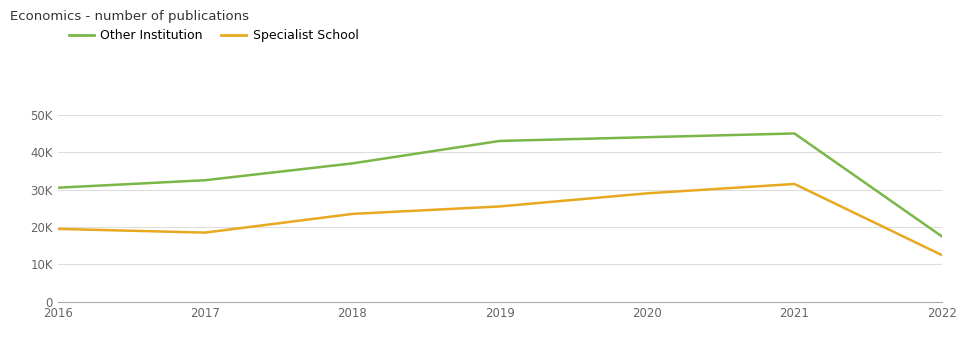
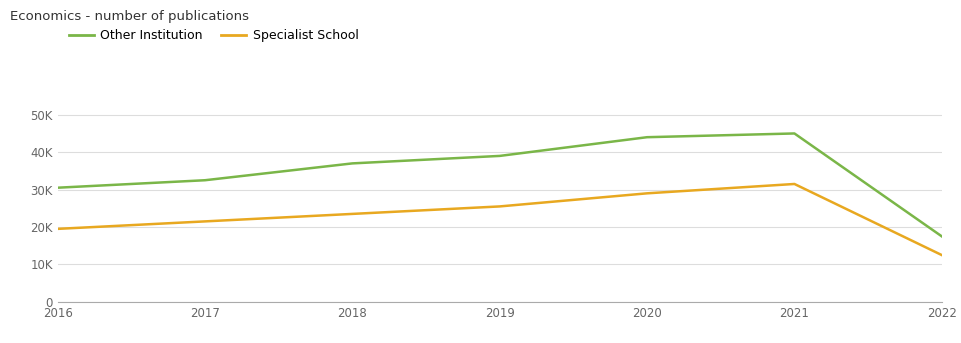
Specialist School/2017: 18.5K -> 21.5K
Other Institution/2019: 43.0K -> 39.0K
